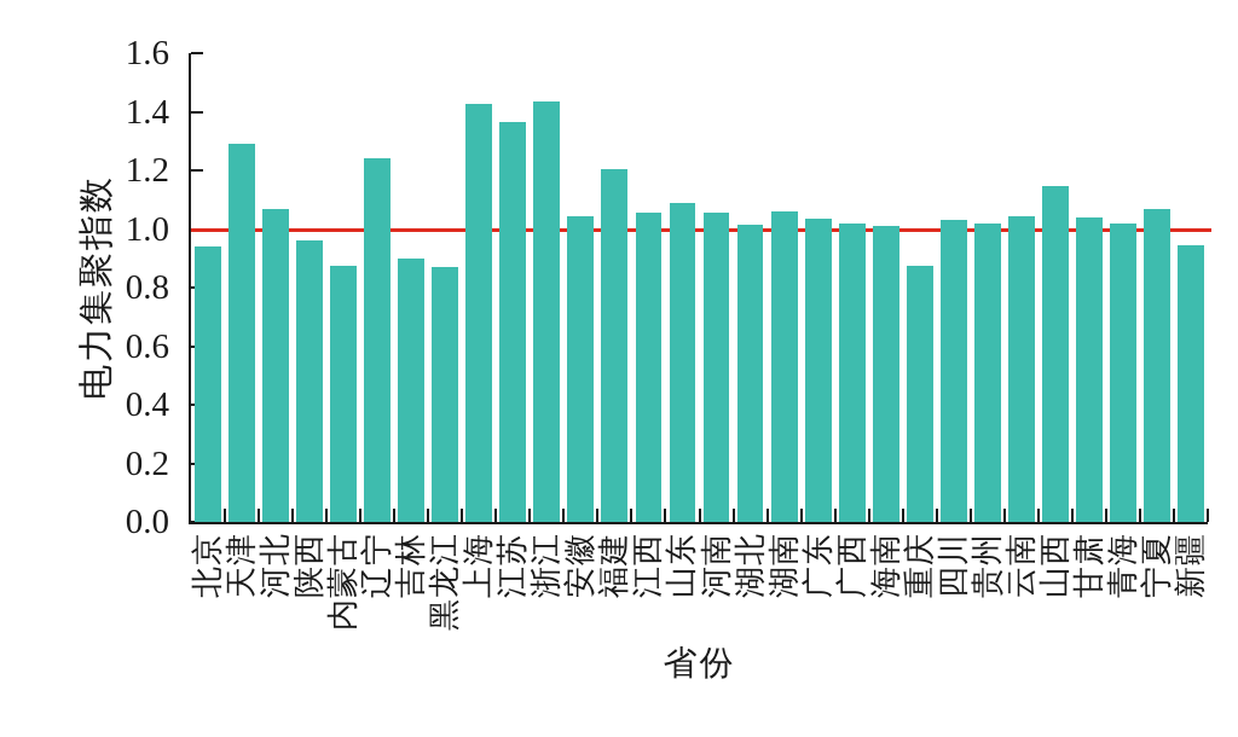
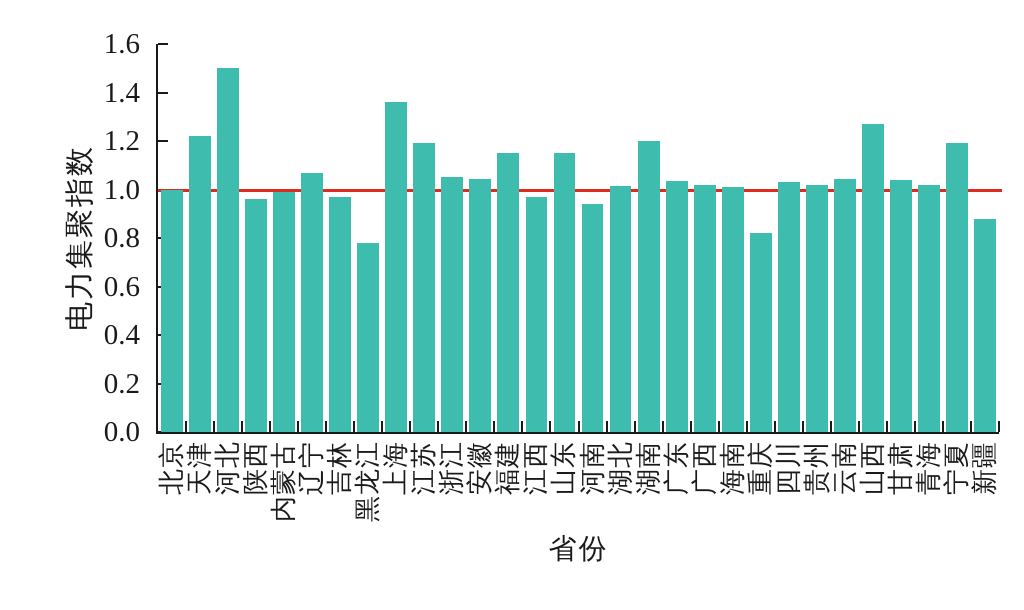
北京: 0.94 -> 1.00
天津: 1.29 -> 1.22
河北: 1.07 -> 1.50
内蒙古: 0.88 -> 0.99
辽宁: 1.24 -> 1.07
吉林: 0.90 -> 0.97
黑龙江: 0.87 -> 0.78
上海: 1.43 -> 1.36
江苏: 1.36 -> 1.19
浙江: 1.44 -> 1.05
福建: 1.21 -> 1.15
江西: 1.05 -> 0.97
山东: 1.09 -> 1.15
河南: 1.05 -> 0.94
湖南: 1.06 -> 1.20
重庆: 0.88 -> 0.82
山西: 1.15 -> 1.27
宁夏: 1.07 -> 1.19
新疆: 0.94 -> 0.88
